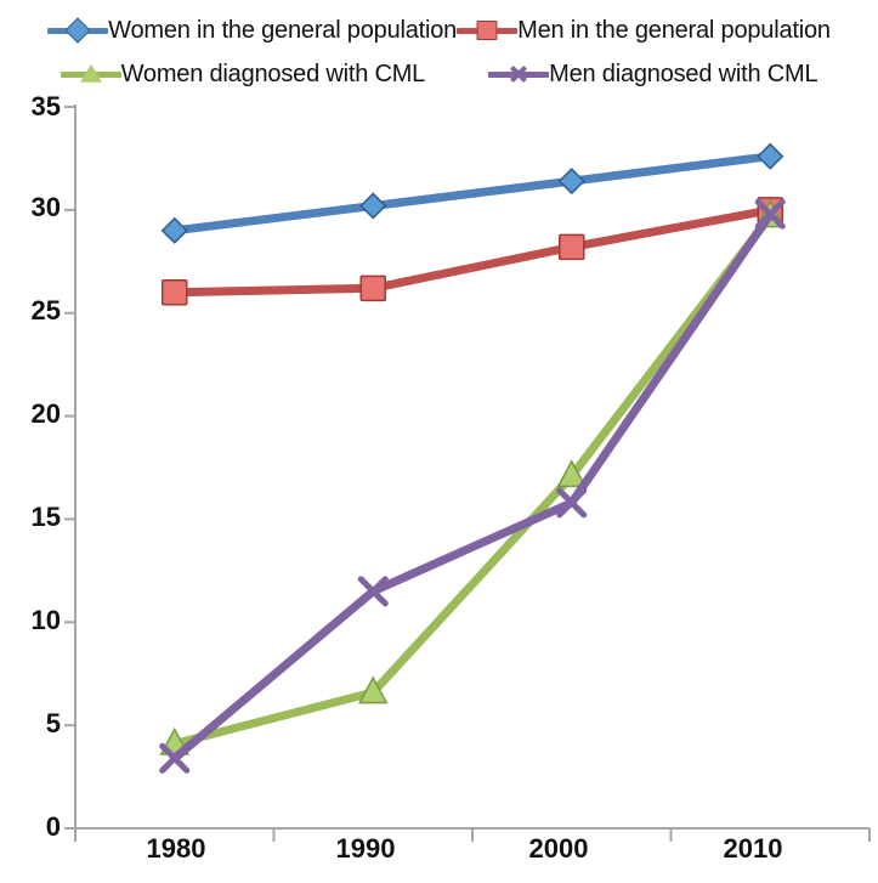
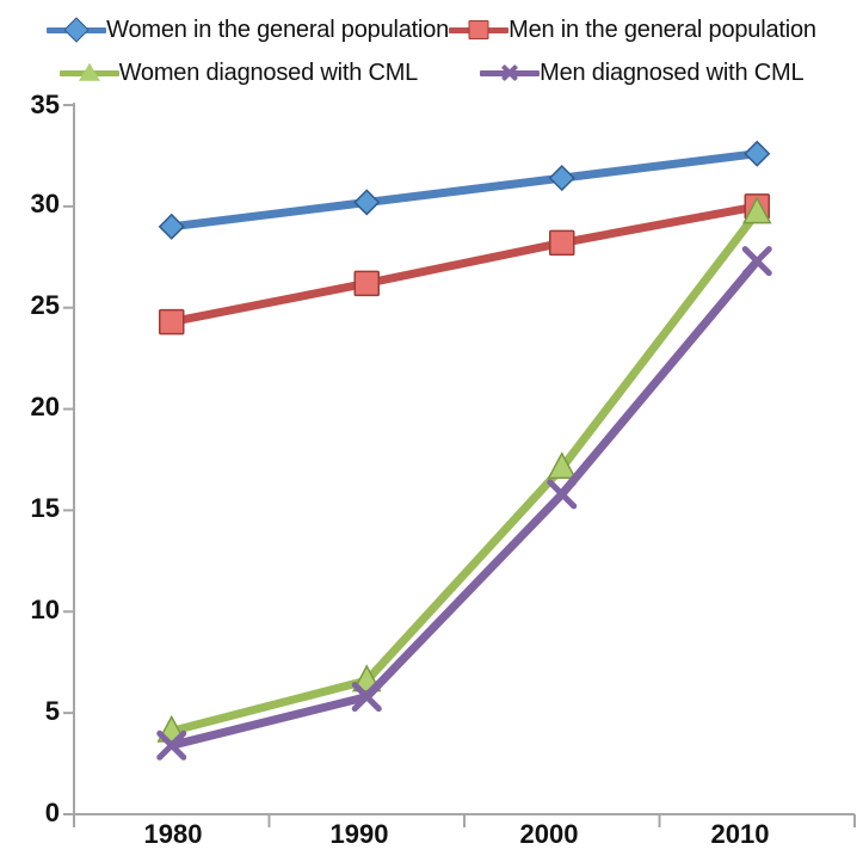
Men in the general population/1980: 26.0 -> 24.3
Men diagnosed with CML/1990: 11.5 -> 5.8
Men diagnosed with CML/2010: 29.8 -> 27.3
